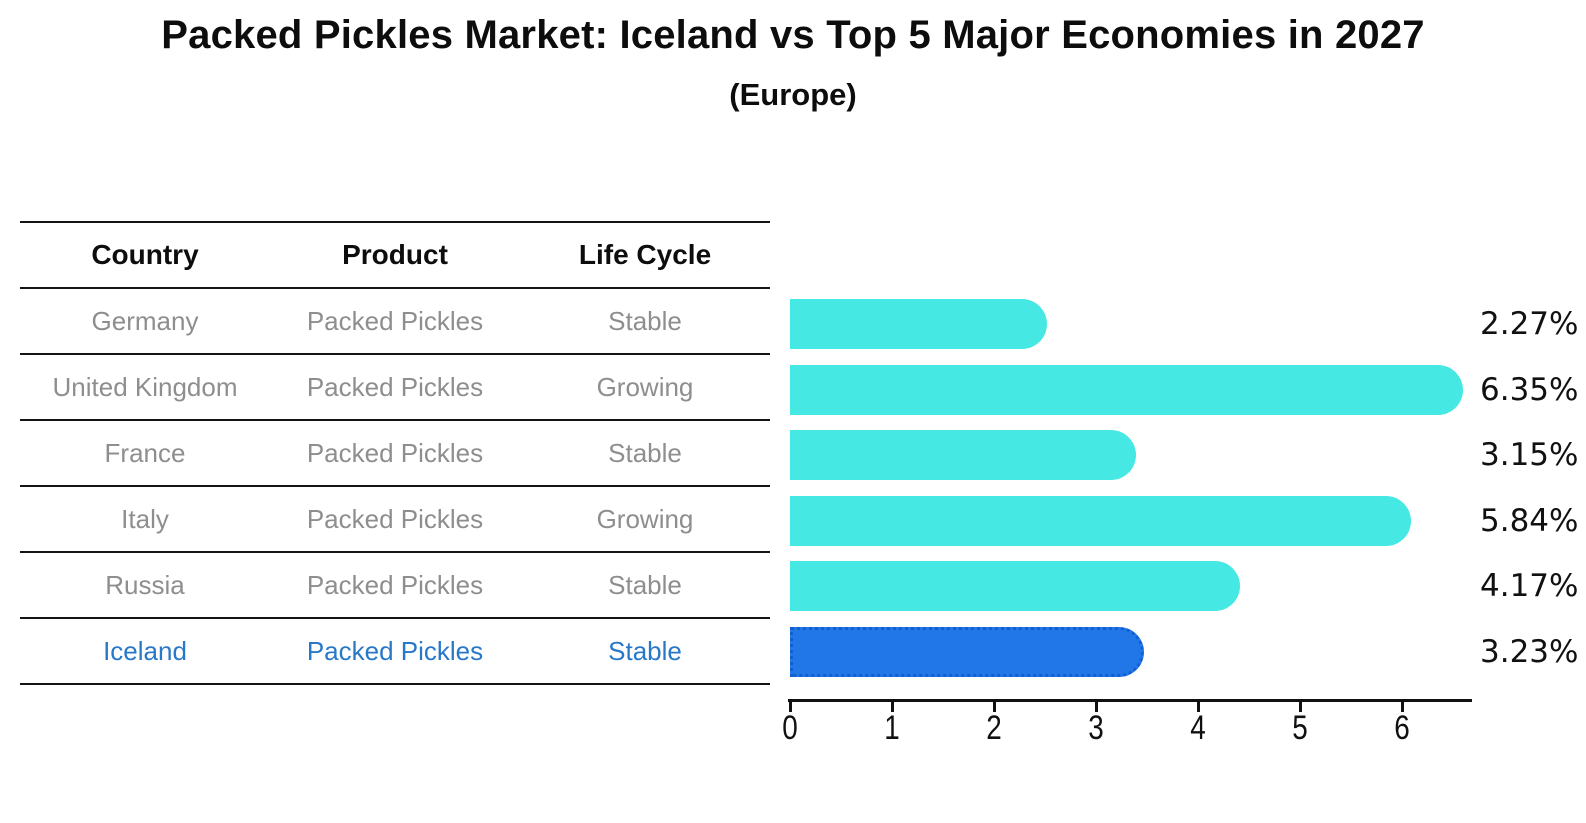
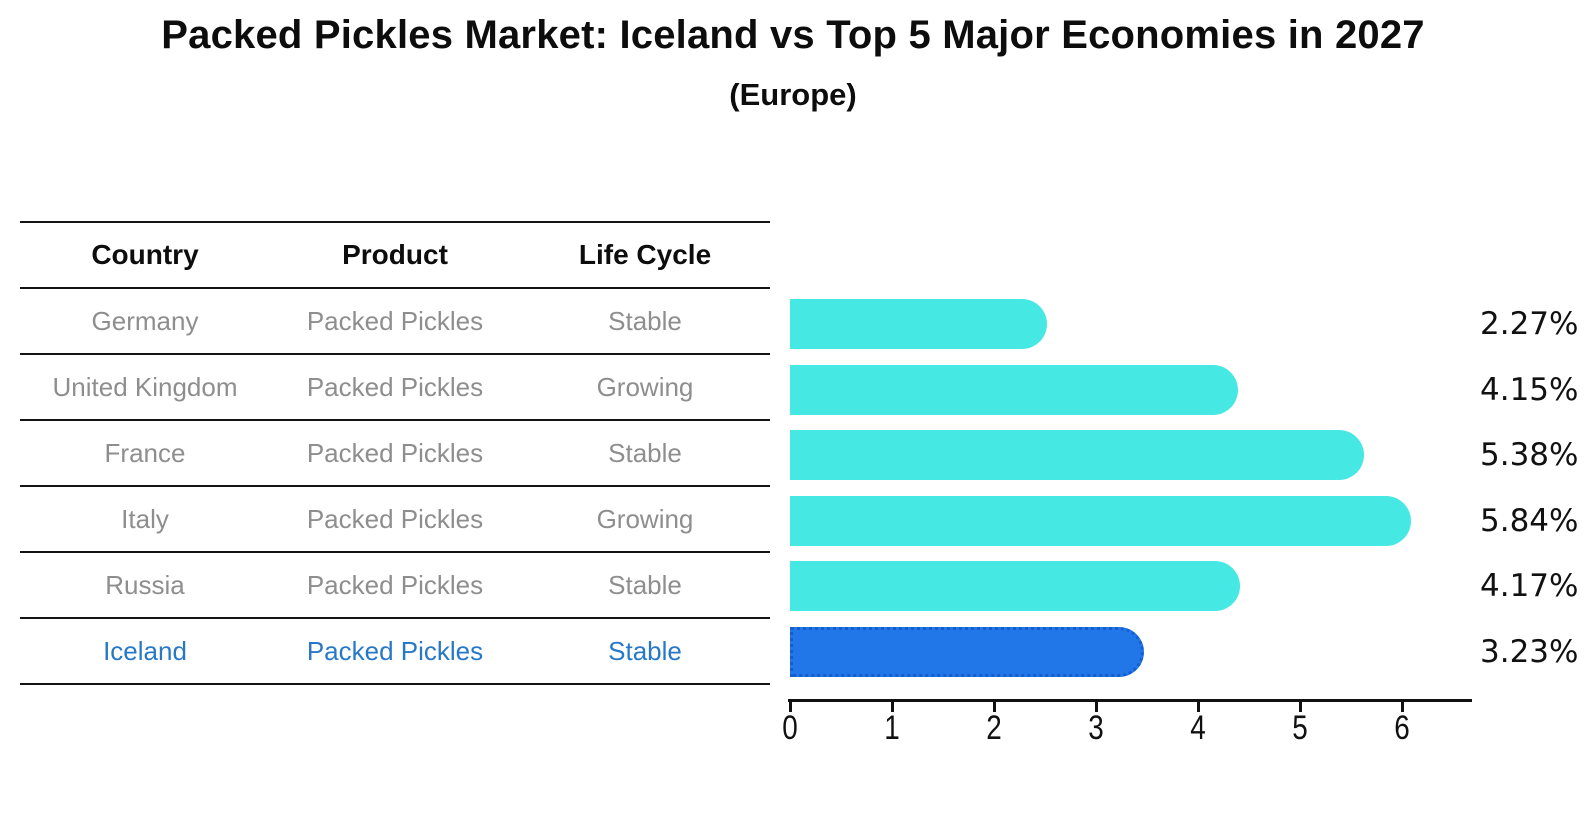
United Kingdom: 6.35% -> 4.15%
France: 3.15% -> 5.38%
